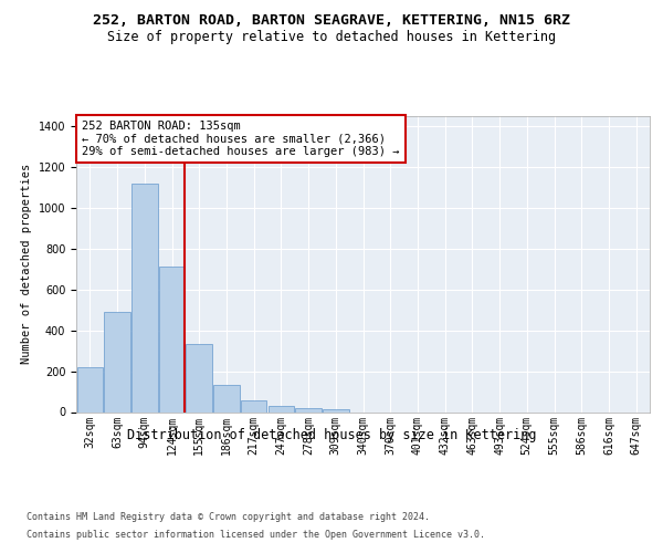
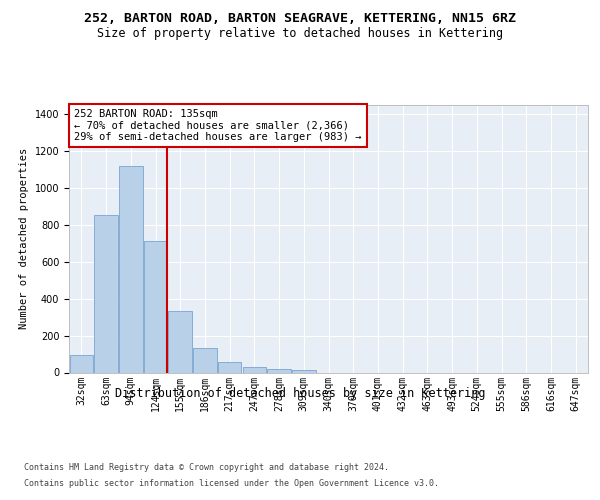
32sqm: 220 -> 100
63sqm: 490 -> 850
